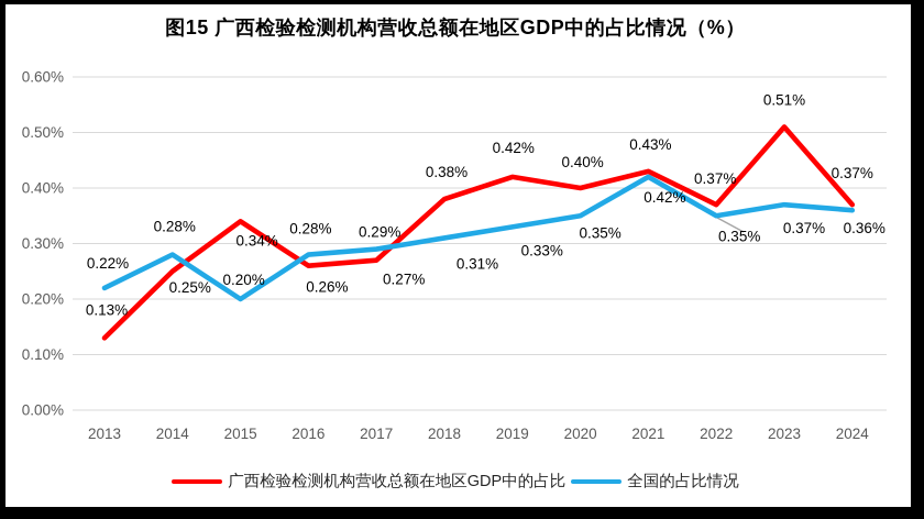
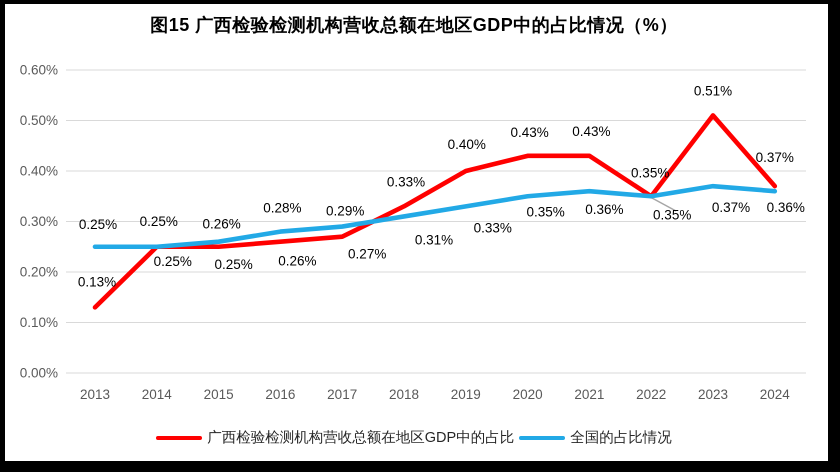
全国的占比情况/2013: 0.22% -> 0.25%
全国的占比情况/2014: 0.28% -> 0.25%
广西检验检测机构营收总额在地区GDP中的占比/2015: 0.34% -> 0.25%
全国的占比情况/2015: 0.20% -> 0.26%
广西检验检测机构营收总额在地区GDP中的占比/2018: 0.38% -> 0.33%
广西检验检测机构营收总额在地区GDP中的占比/2019: 0.42% -> 0.40%
广西检验检测机构营收总额在地区GDP中的占比/2020: 0.40% -> 0.43%
全国的占比情况/2021: 0.42% -> 0.36%
广西检验检测机构营收总额在地区GDP中的占比/2022: 0.37% -> 0.35%
